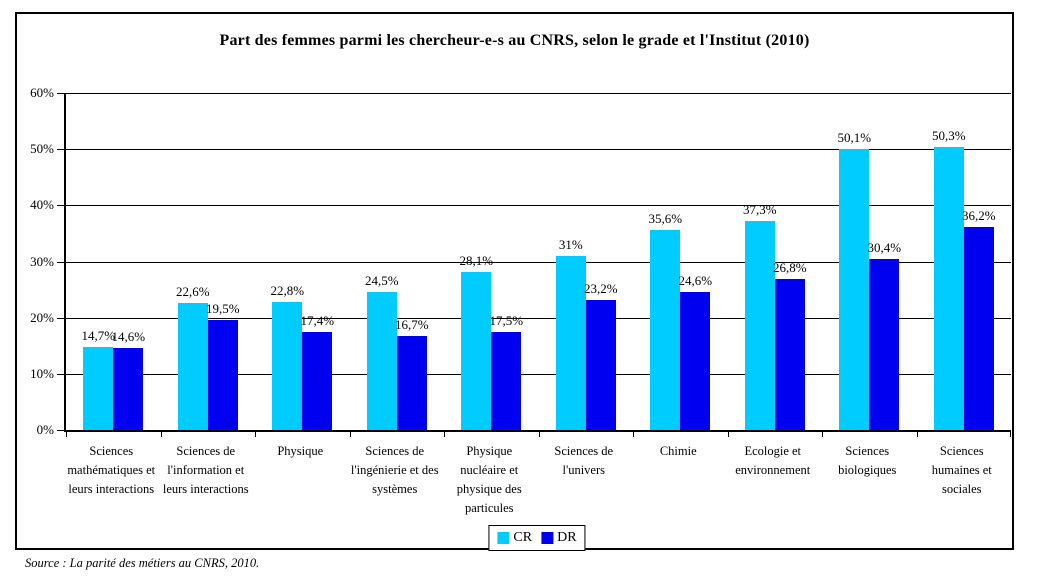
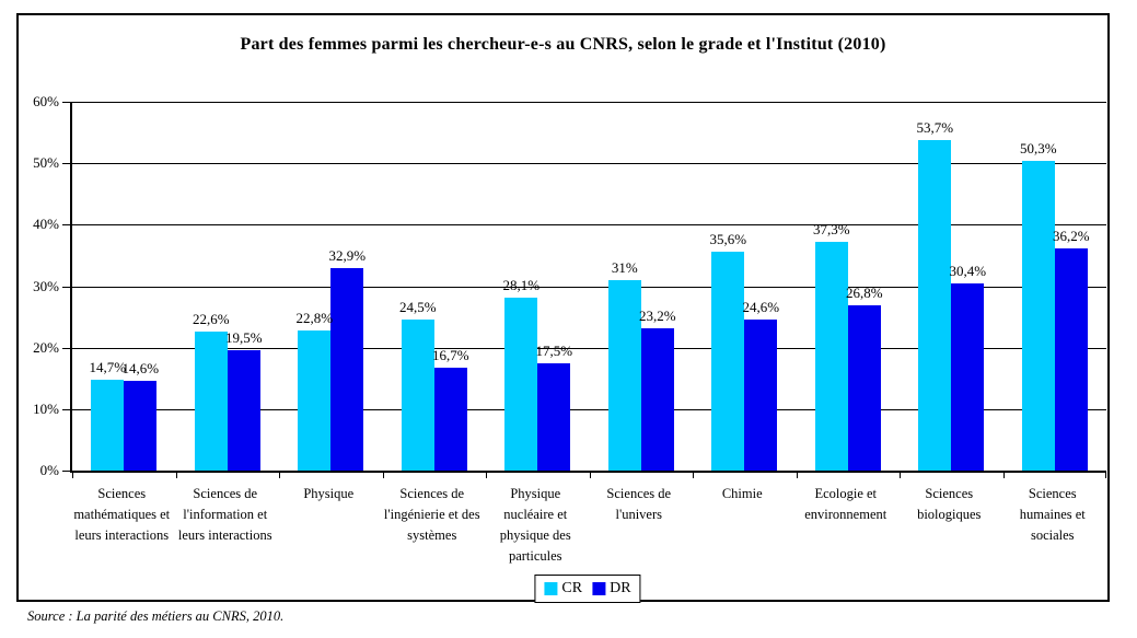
DR/Physique: 17,4% -> 32,9%
CR/Sciences biologiques: 50,1% -> 53,7%
